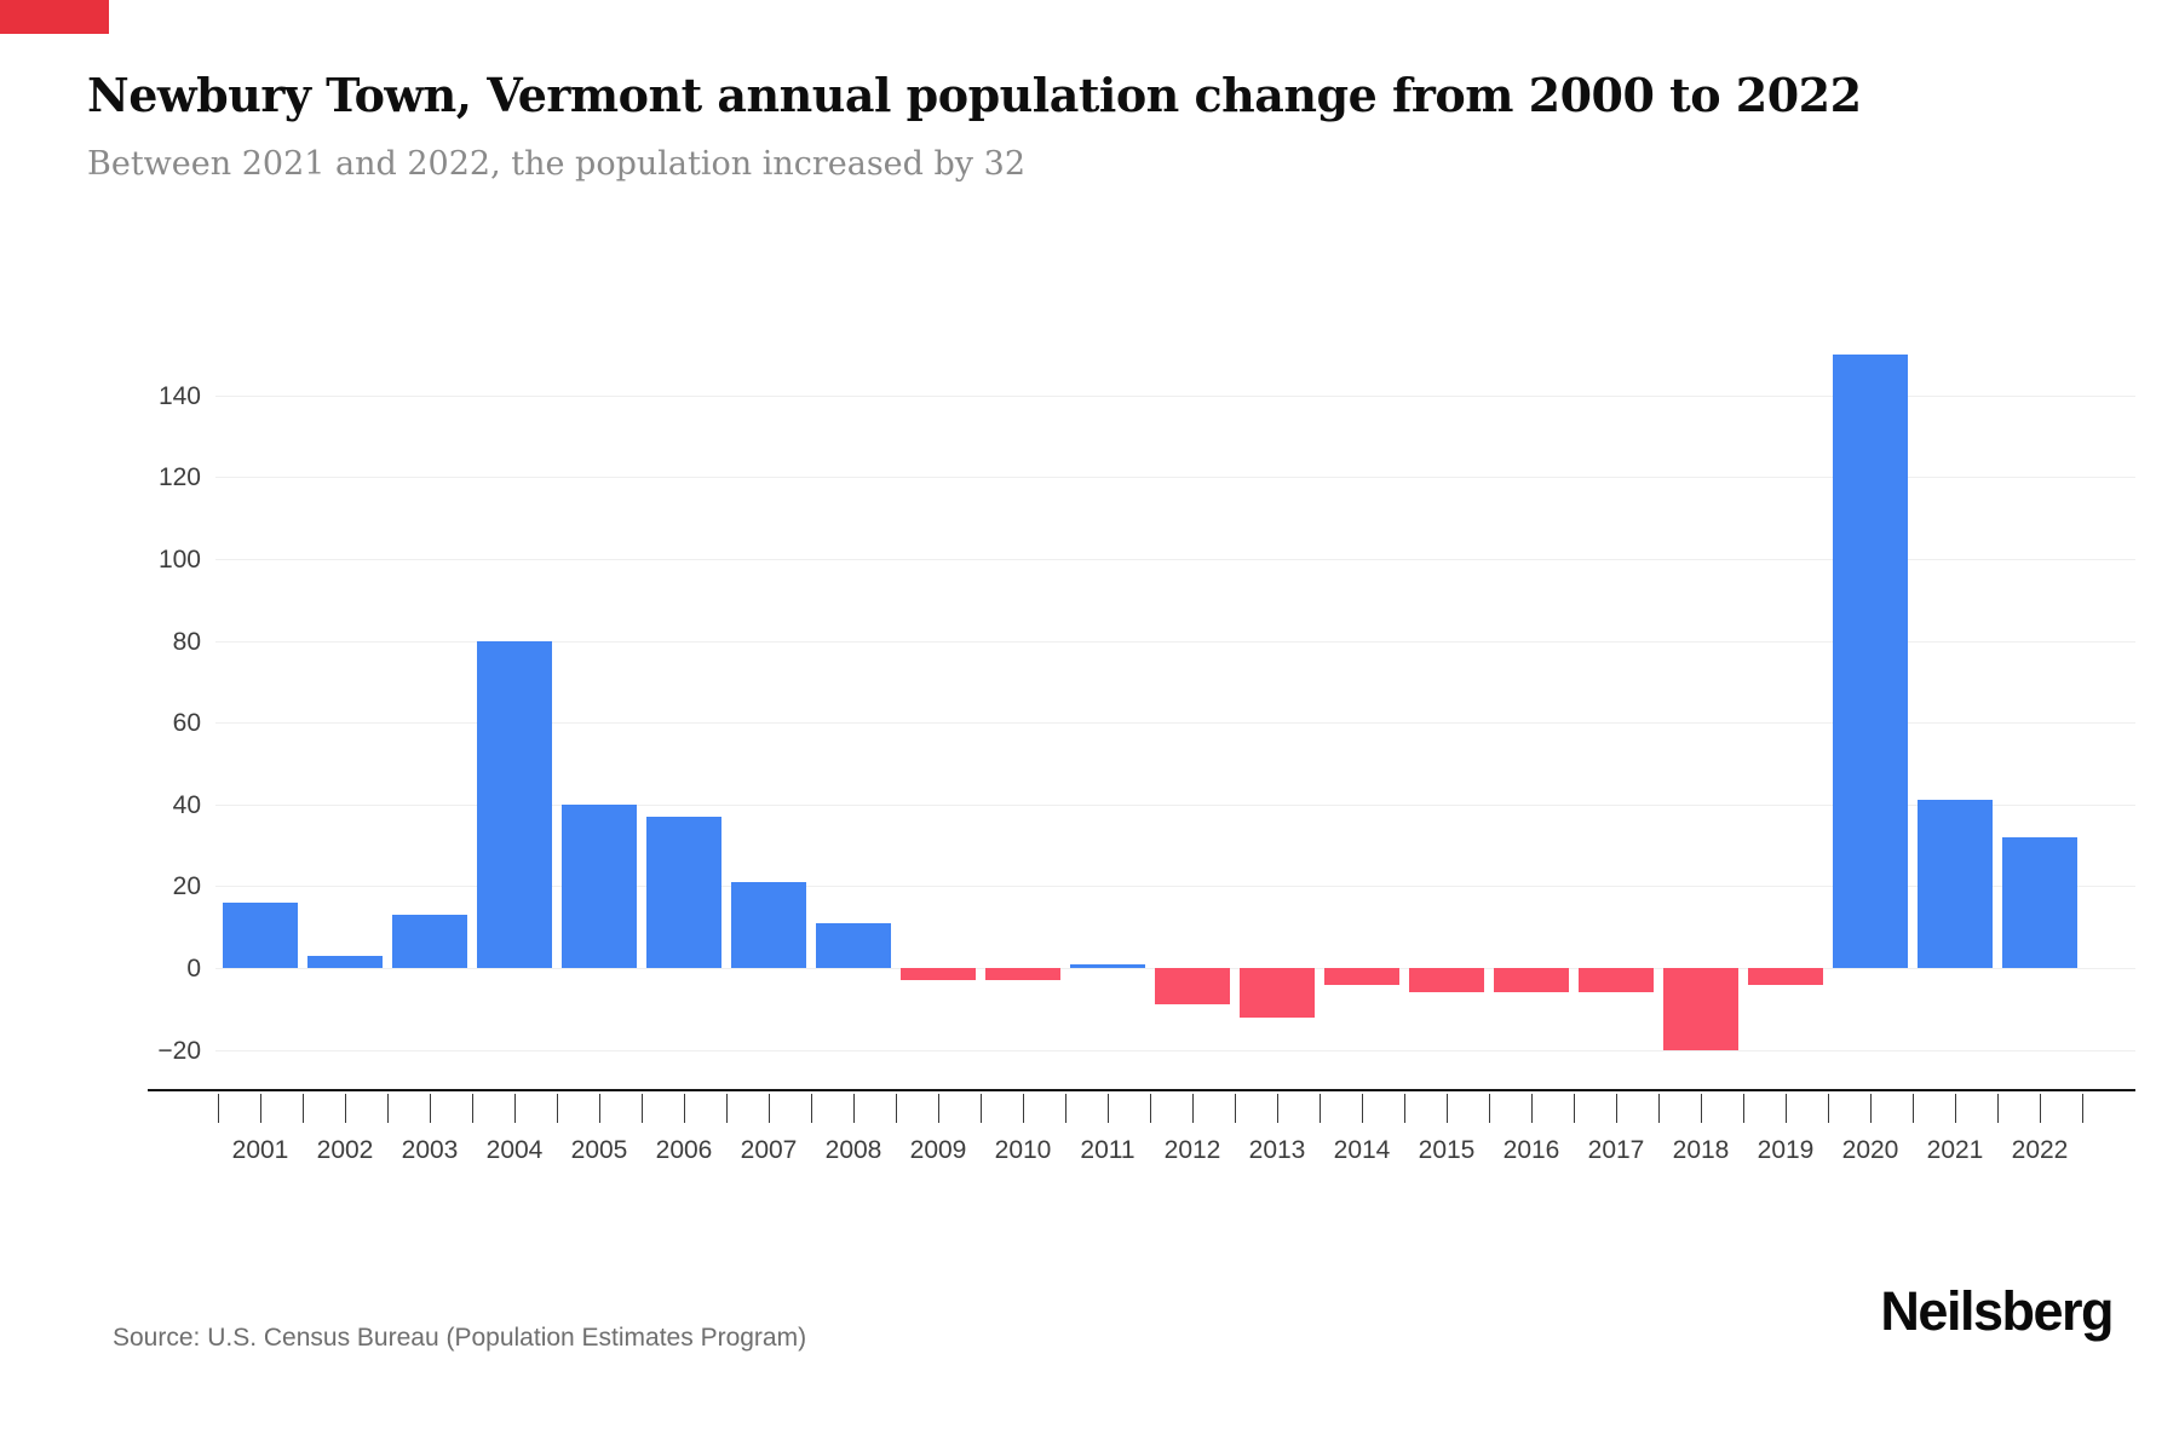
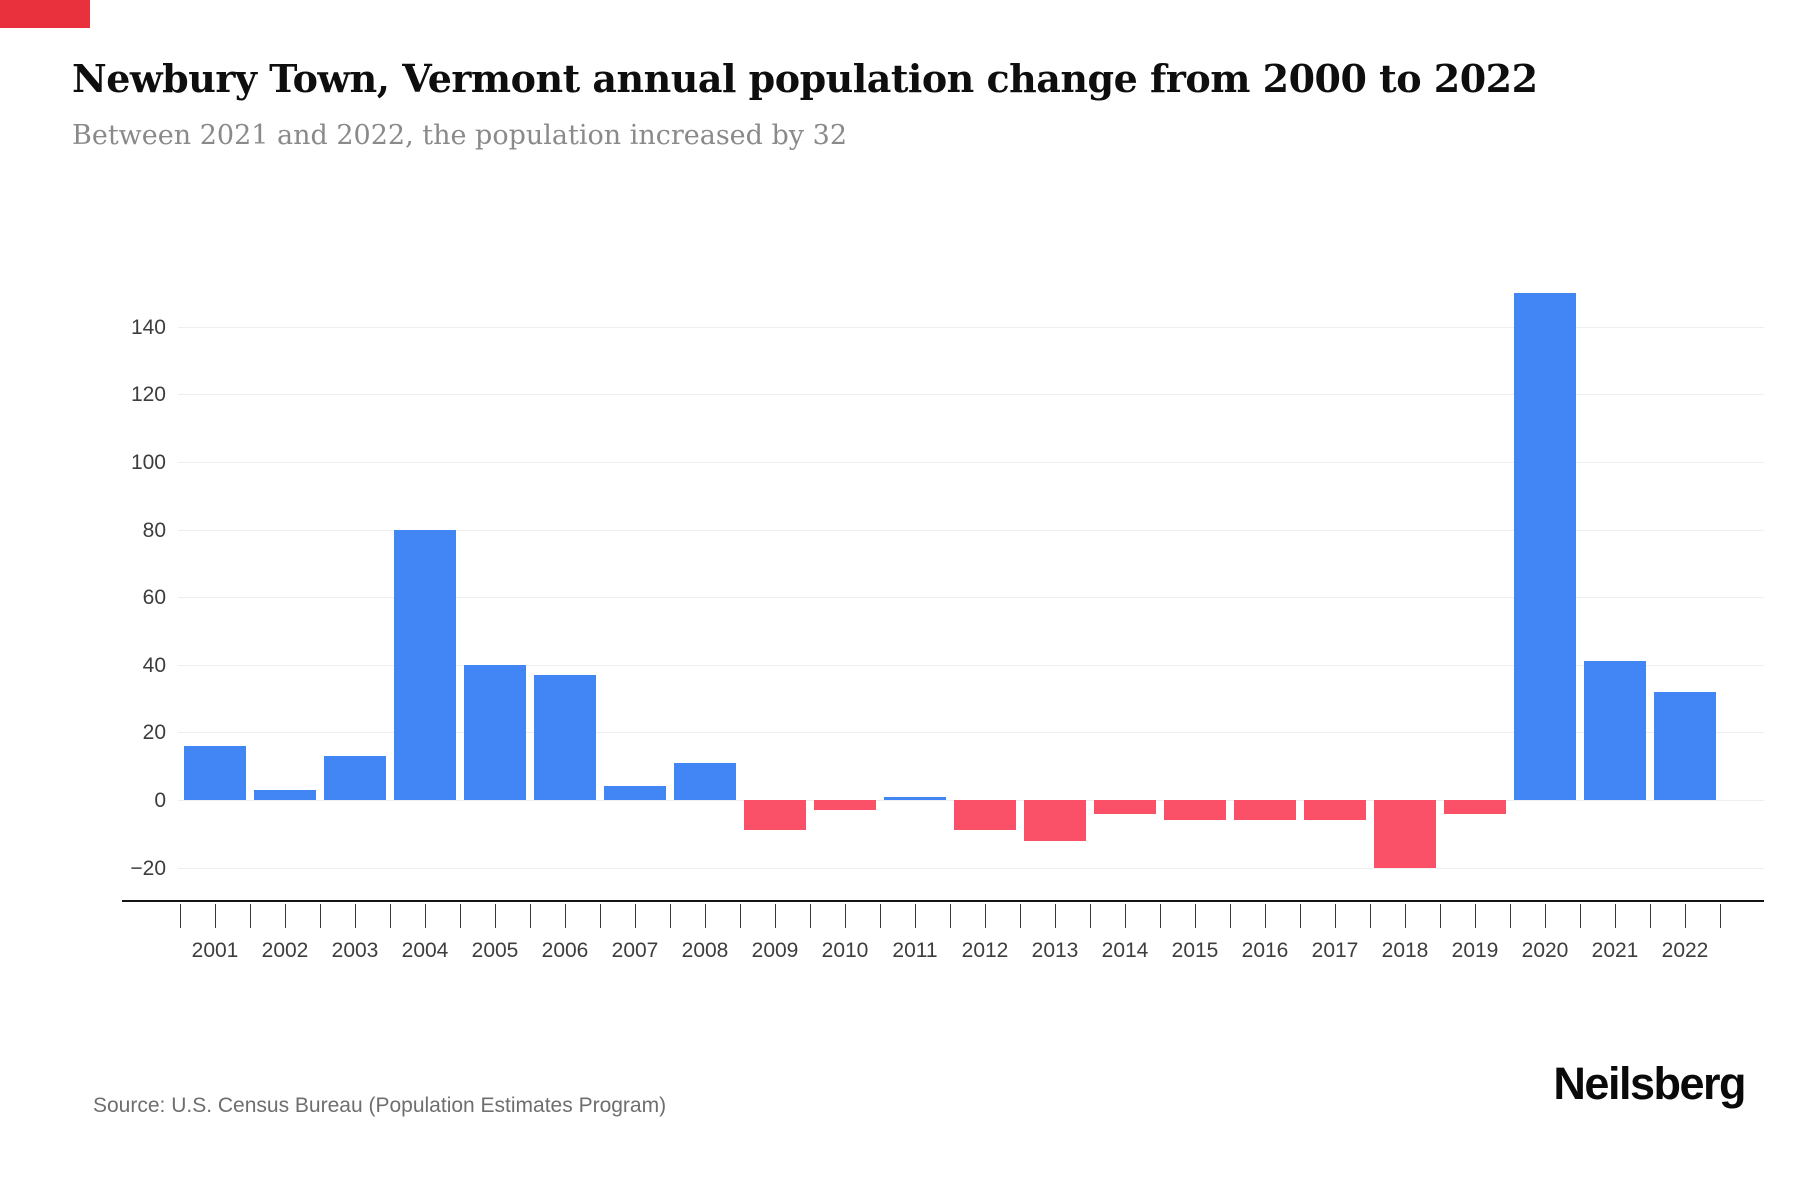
2007: 21 -> 4
2009: -3 -> -9
